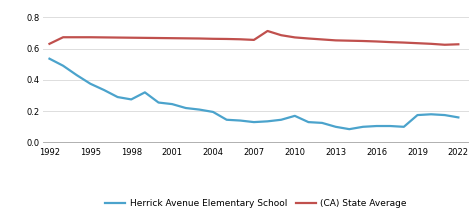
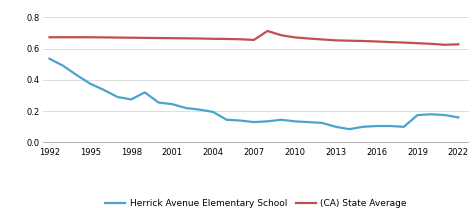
(CA) State Average/1992: 0.63 -> 0.67
Herrick Avenue Elementary School/2010: 0.17 -> 0.14
